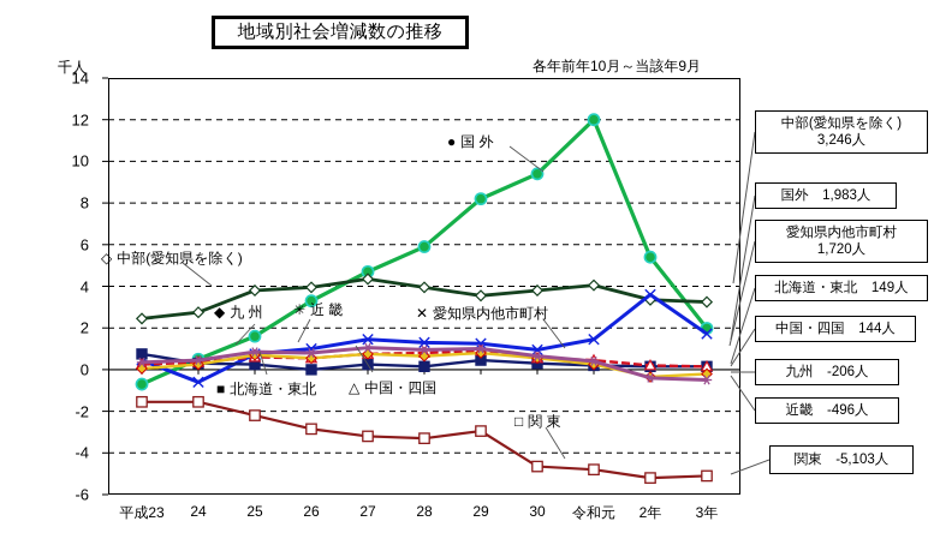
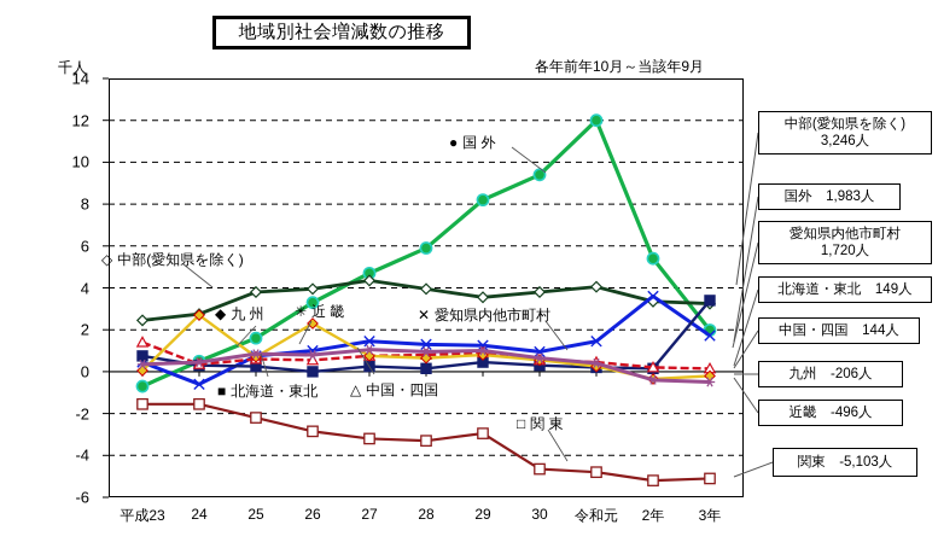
中国・四国/平成23: 0.2 -> 1.4
九州/24: 0.2 -> 2.7
九州/26: 0.6 -> 2.3
北海道・東北/3年: 0.1 -> 3.4
